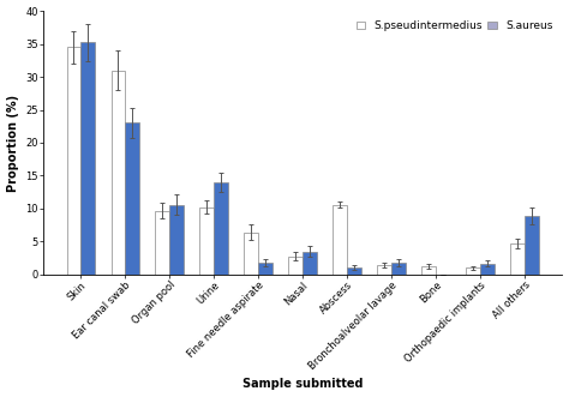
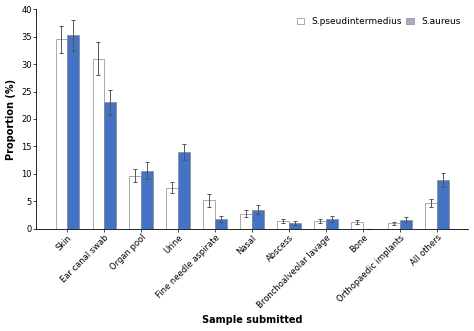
S.pseudintermedius/Urine: 10.2 -> 7.5
S.pseudintermedius/Fine needle aspirate: 6.4 -> 5.2
S.pseudintermedius/Abscess: 10.6 -> 1.4
